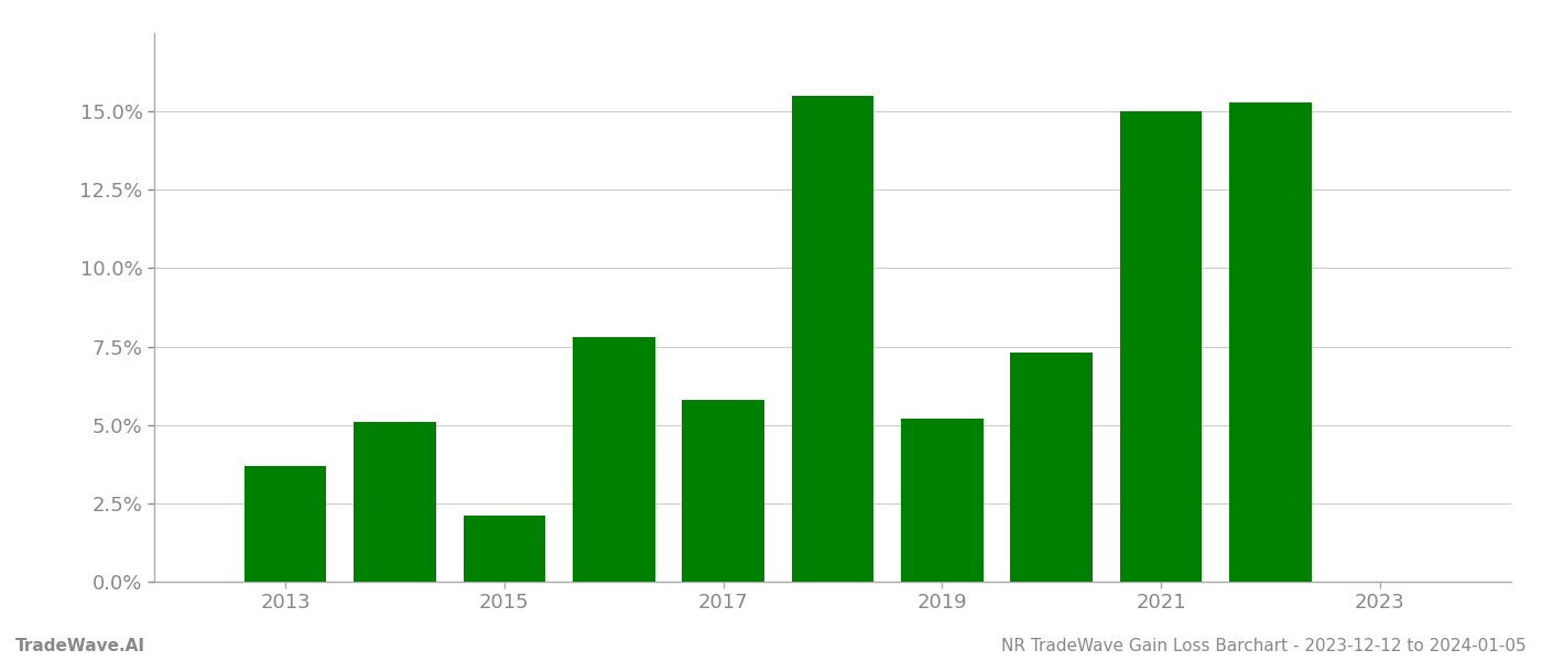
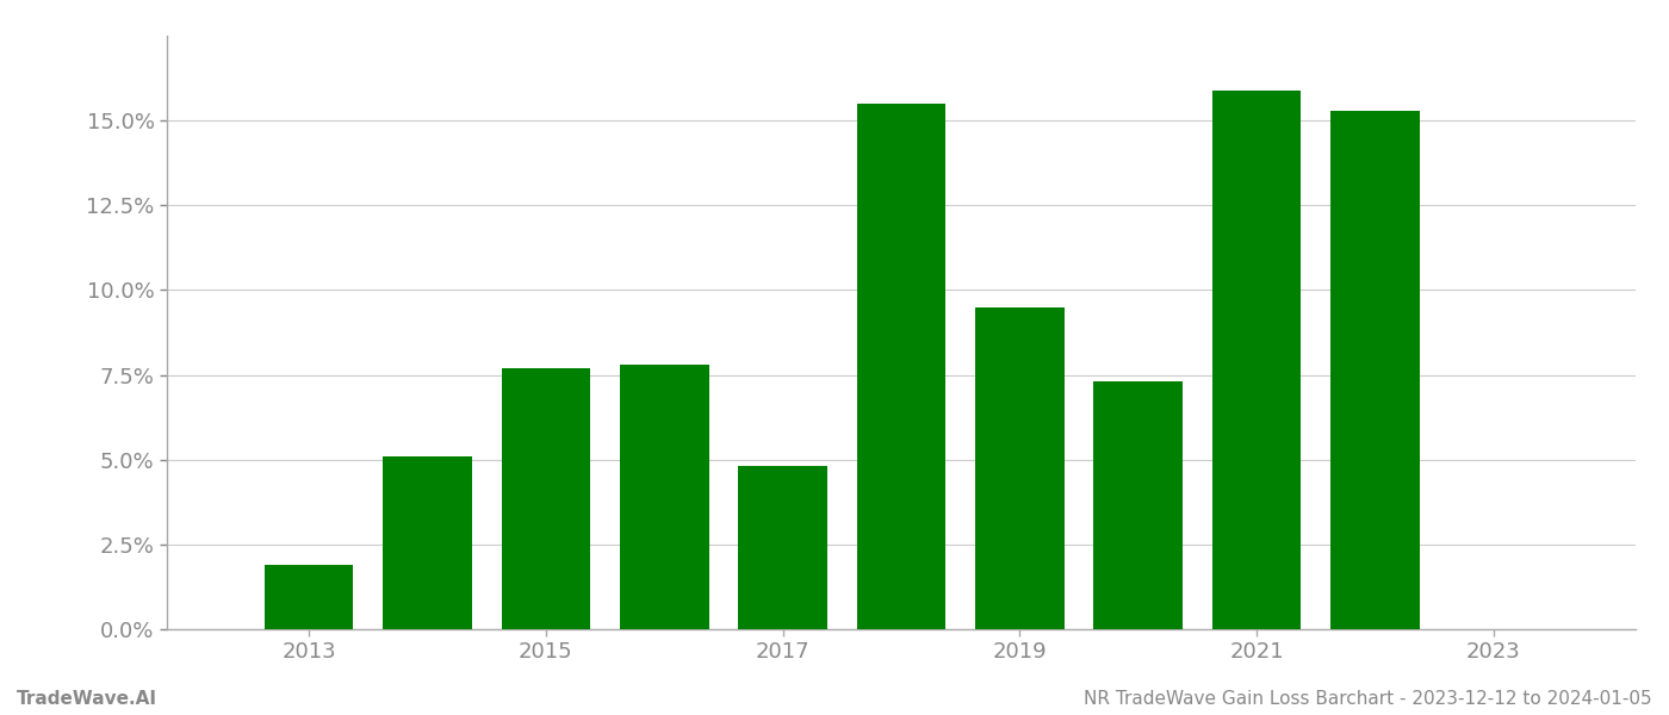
2013: 3.7% -> 1.9%
2015: 2.1% -> 7.7%
2017: 5.8% -> 4.8%
2019: 5.2% -> 9.5%
2021: 15.0% -> 15.9%
